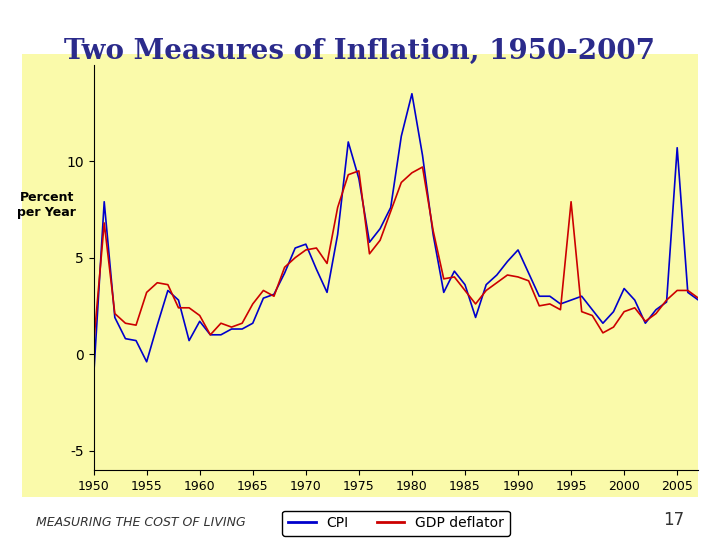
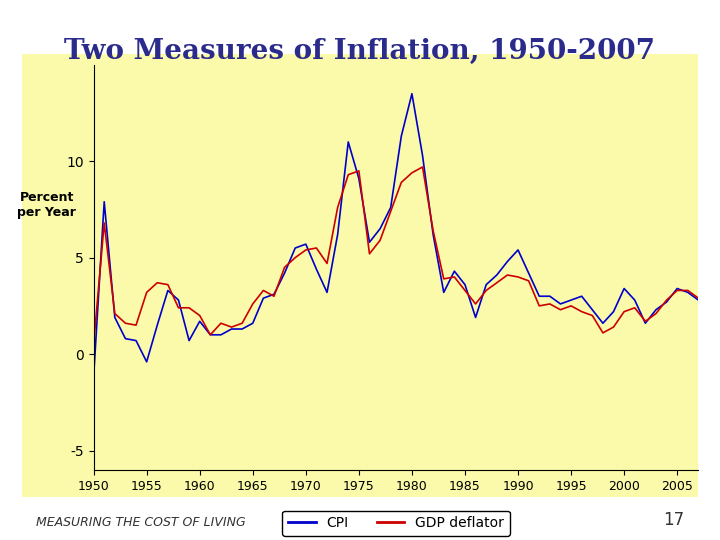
GDP deflator/1995: 7.9 -> 2.5
CPI/2005: 10.7 -> 3.4
